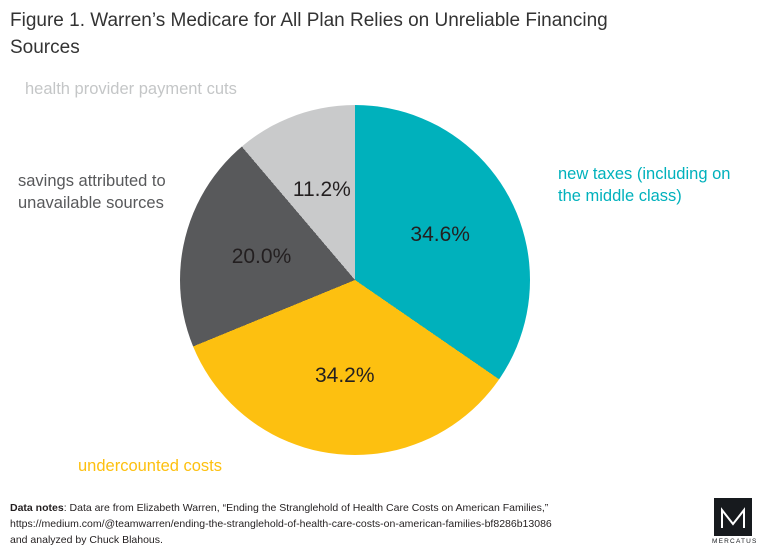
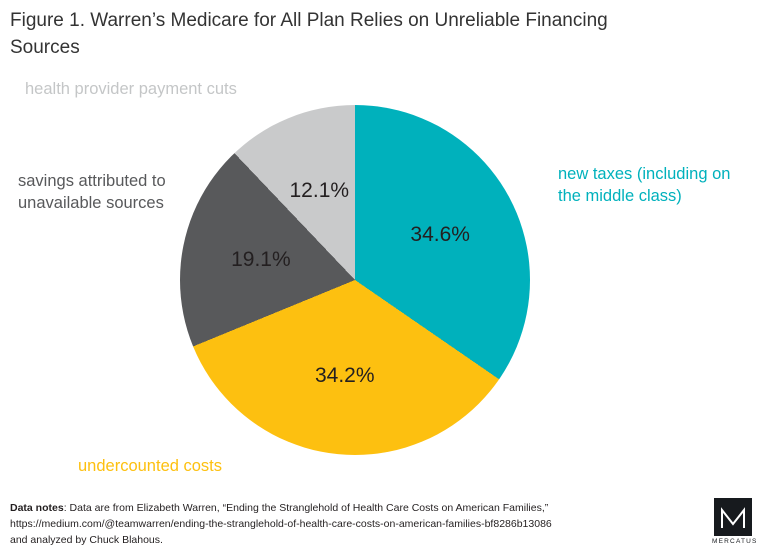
savings attributed to unavailable sources: 20.0% -> 19.1%
health provider payment cuts: 11.2% -> 12.1%
